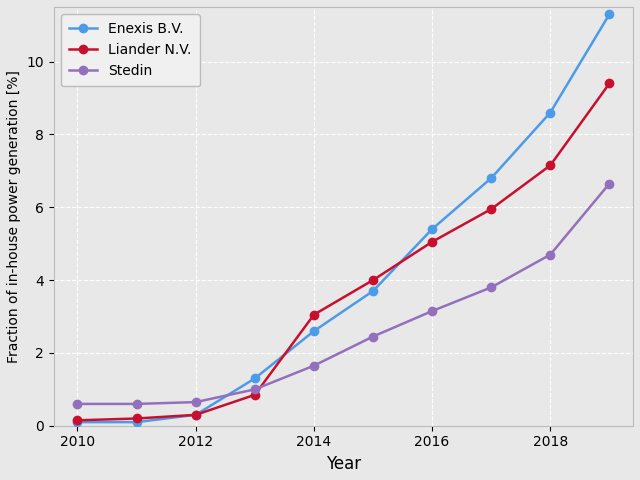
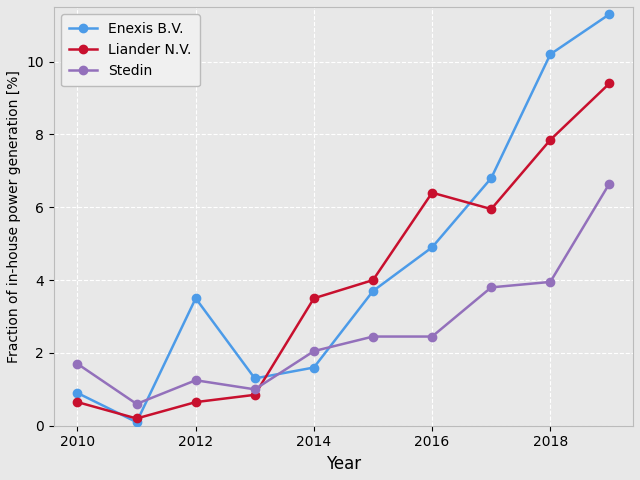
Enexis B.V./2010: 0.1 -> 0.9
Liander N.V./2010: 0.15 -> 0.65
Stedin/2010: 0.60 -> 1.70
Enexis B.V./2012: 0.3 -> 3.5
Liander N.V./2012: 0.30 -> 0.65
Stedin/2012: 0.65 -> 1.25
Enexis B.V./2014: 2.6 -> 1.6
Liander N.V./2014: 3.05 -> 3.50
Stedin/2014: 1.65 -> 2.05
Enexis B.V./2016: 5.4 -> 4.9
Liander N.V./2016: 5.05 -> 6.40
Stedin/2016: 3.15 -> 2.45
Enexis B.V./2018: 8.6 -> 10.2
Liander N.V./2018: 7.15 -> 7.85
Stedin/2018: 4.70 -> 3.95
